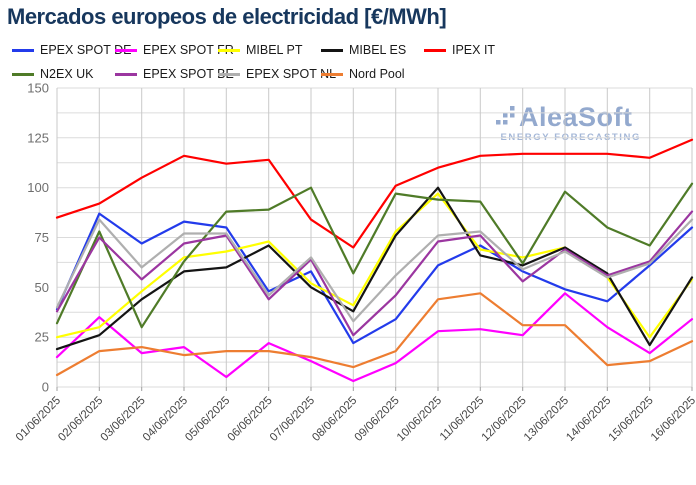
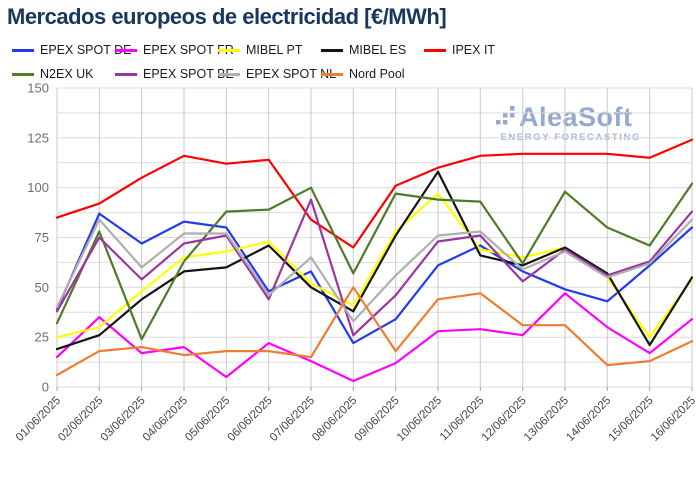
N2EX UK/03/06/2025: 30 -> 24
EPEX SPOT BE/07/06/2025: 64 -> 94
Nord Pool/08/06/2025: 10 -> 50
MIBEL ES/10/06/2025: 100 -> 108
